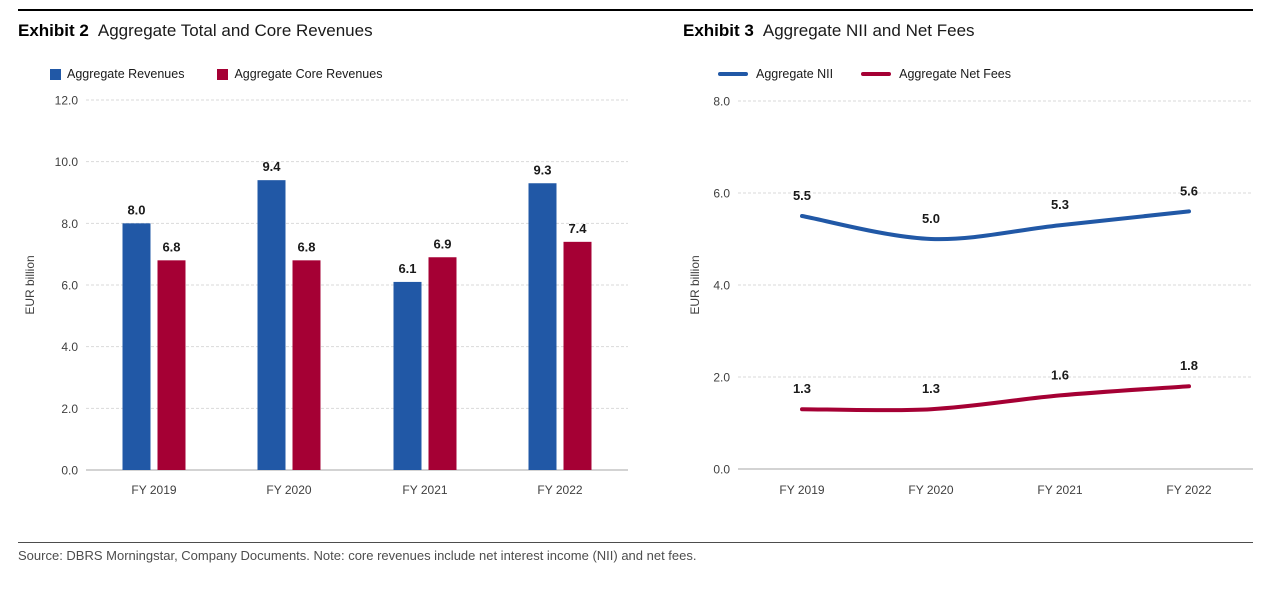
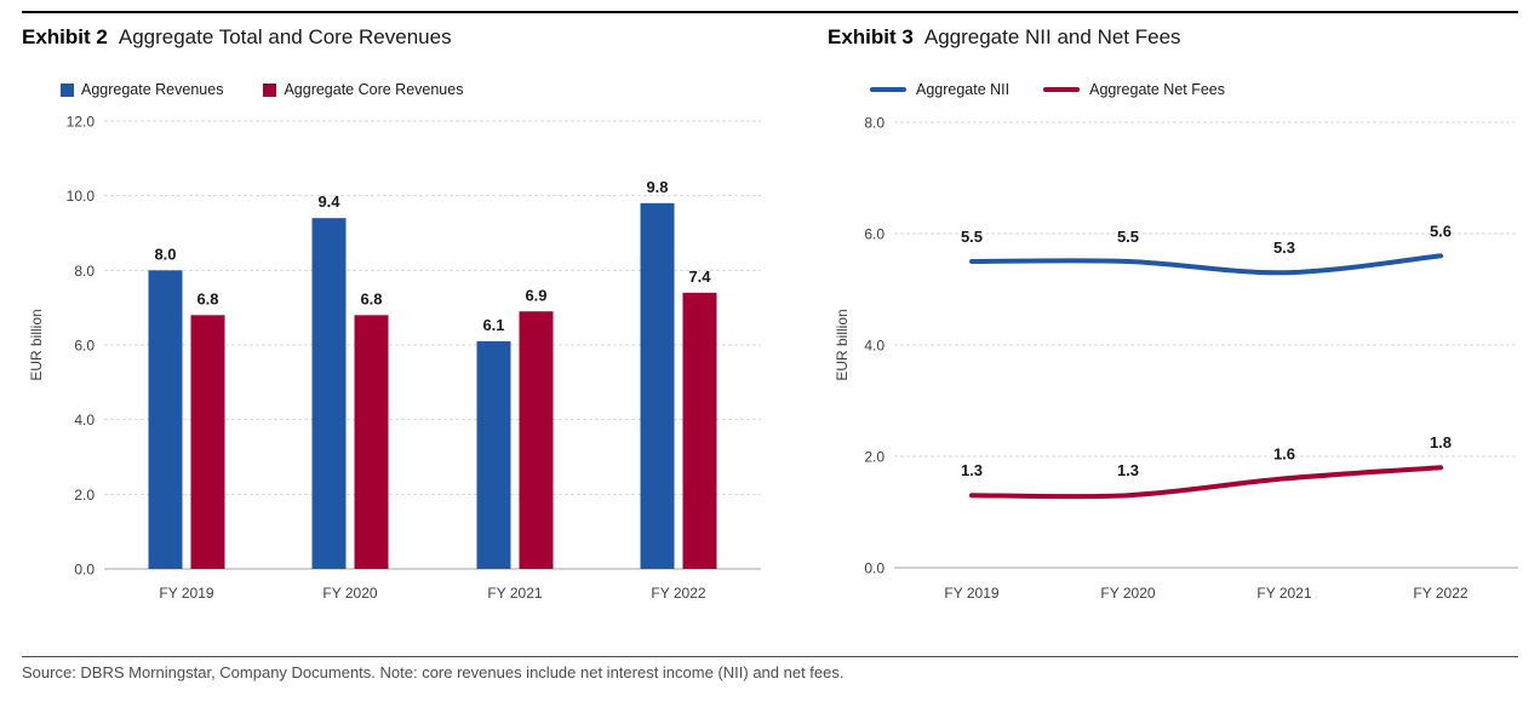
Aggregate Total and Core Revenues/Aggregate Revenues/FY 2022: 9.3 -> 9.8
Aggregate NII and Net Fees/Aggregate NII/FY 2020: 5.0 -> 5.5
